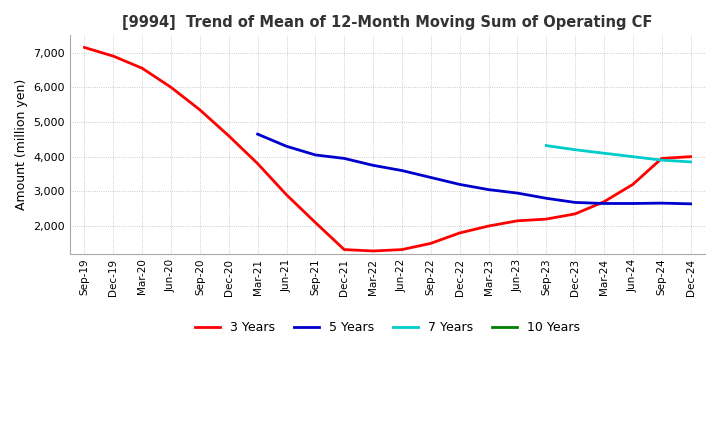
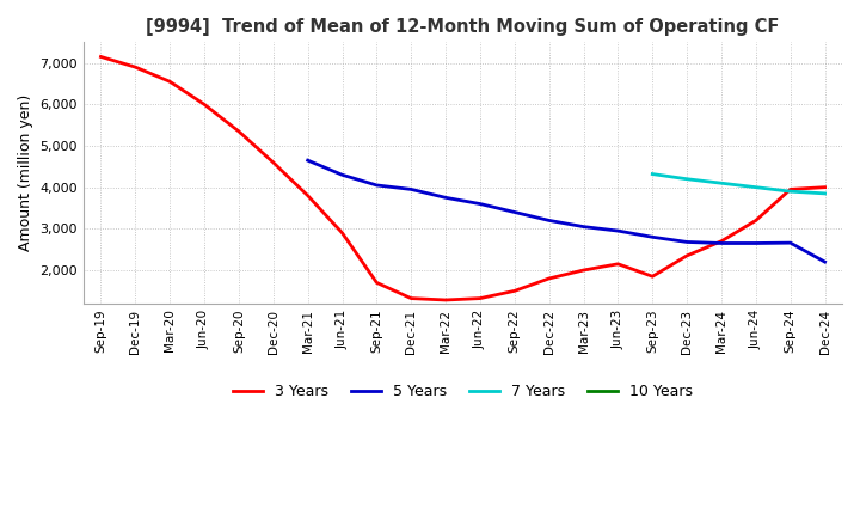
3 Years/Sep-21: 2,100 -> 1,700
3 Years/Sep-23: 2,200 -> 1,850
5 Years/Dec-24: 2,640 -> 2,200
